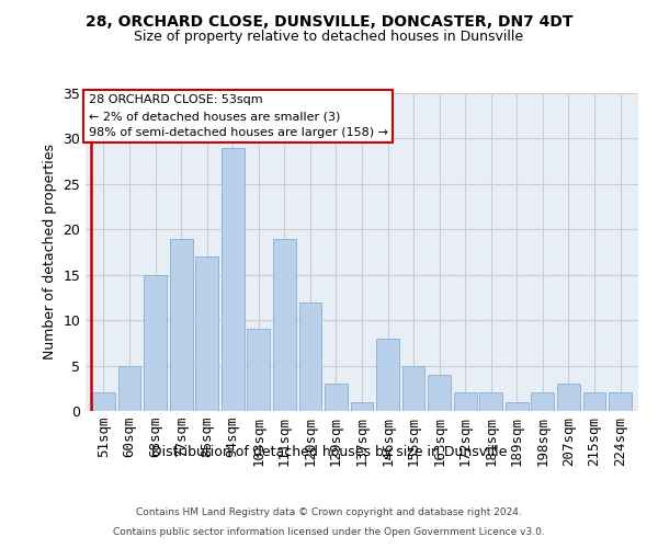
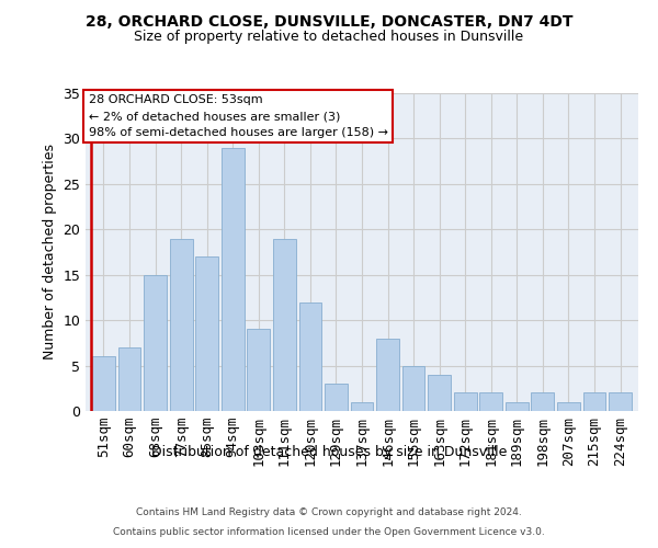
51sqm: 2 -> 6
60sqm: 5 -> 7
207sqm: 3 -> 1
